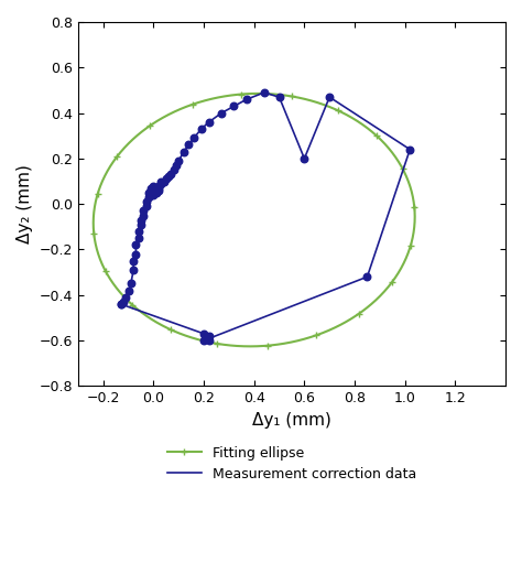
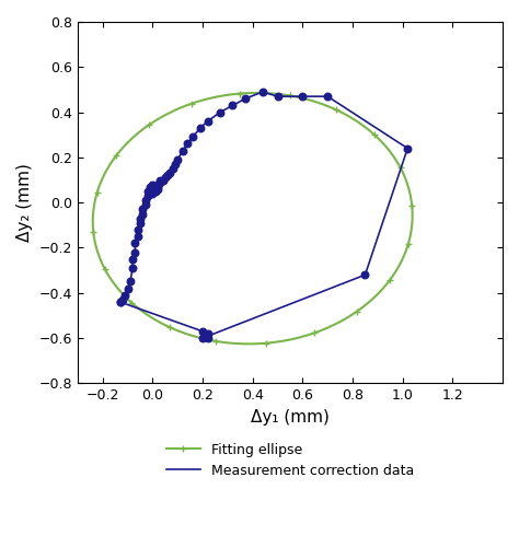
Measurement correction data/0.6: 0.20 -> 0.47
